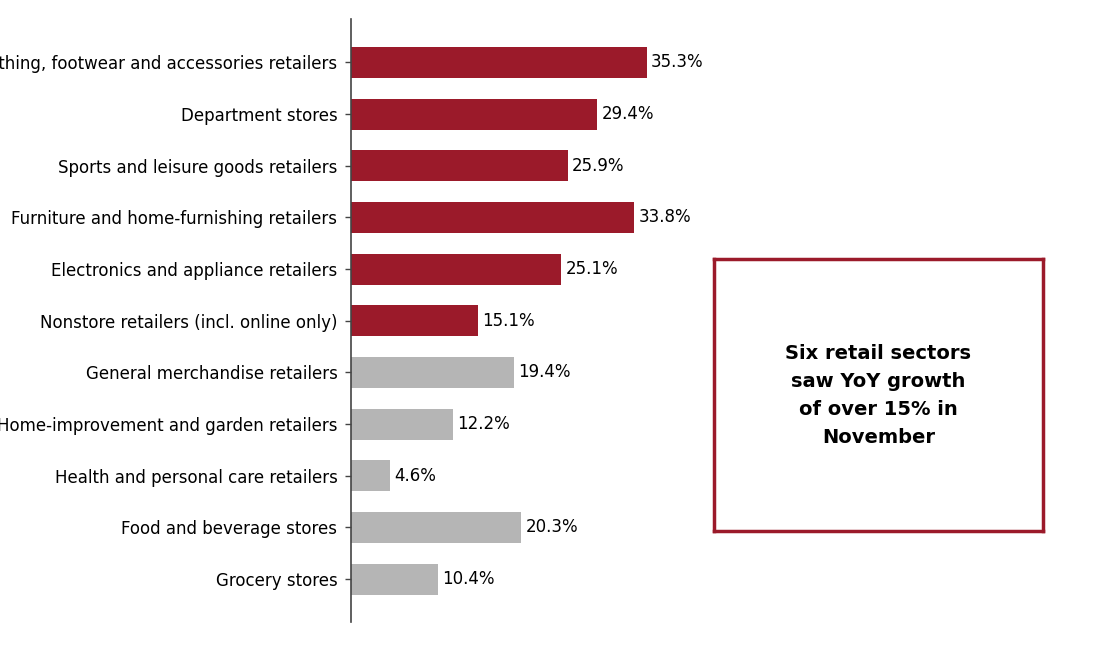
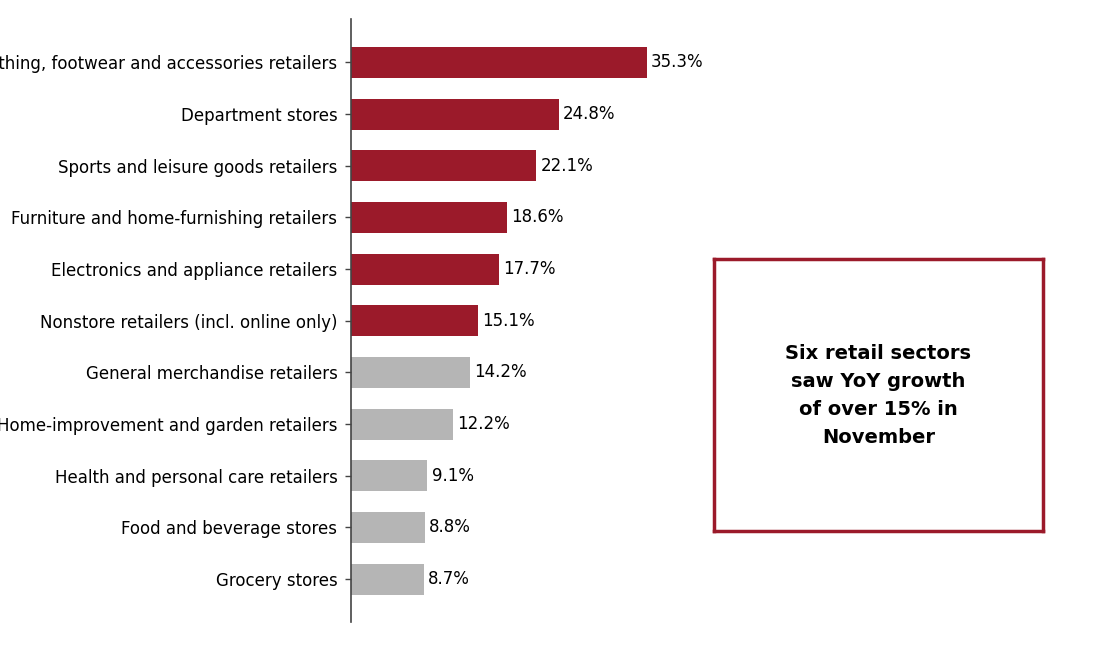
Department stores: 29.4% -> 24.8%
Sports and leisure goods retailers: 25.9% -> 22.1%
Furniture and home-furnishing retailers: 33.8% -> 18.6%
Electronics and appliance retailers: 25.1% -> 17.7%
General merchandise retailers: 19.4% -> 14.2%
Health and personal care retailers: 4.6% -> 9.1%
Food and beverage stores: 20.3% -> 8.8%
Grocery stores: 10.4% -> 8.7%
